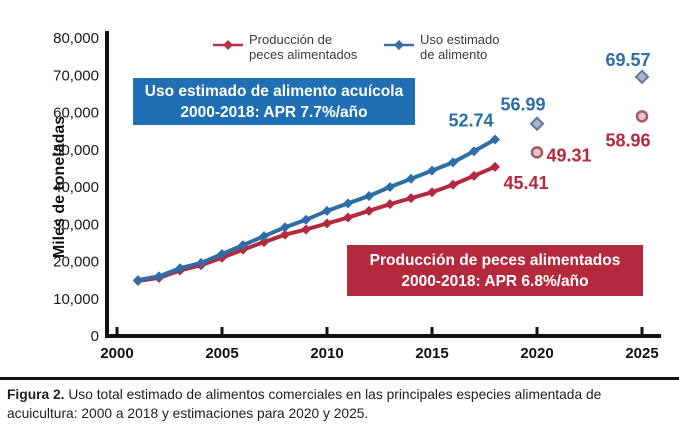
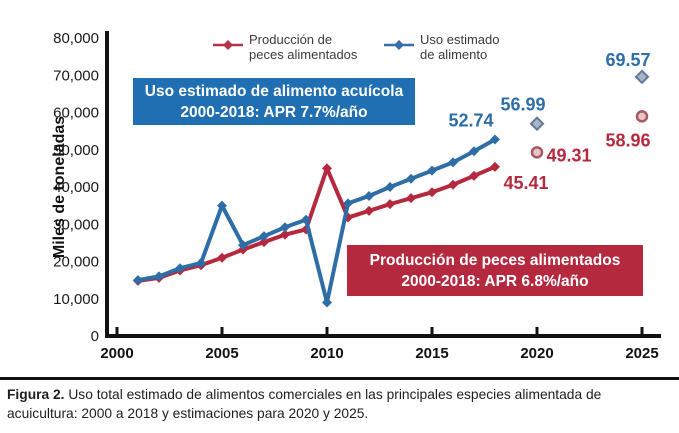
Uso estimado de alimento/2005: 22000 -> 35000
Producción de peces alimentados/2010: 30000 -> 45000
Uso estimado de alimento/2010: 34000 -> 9000
